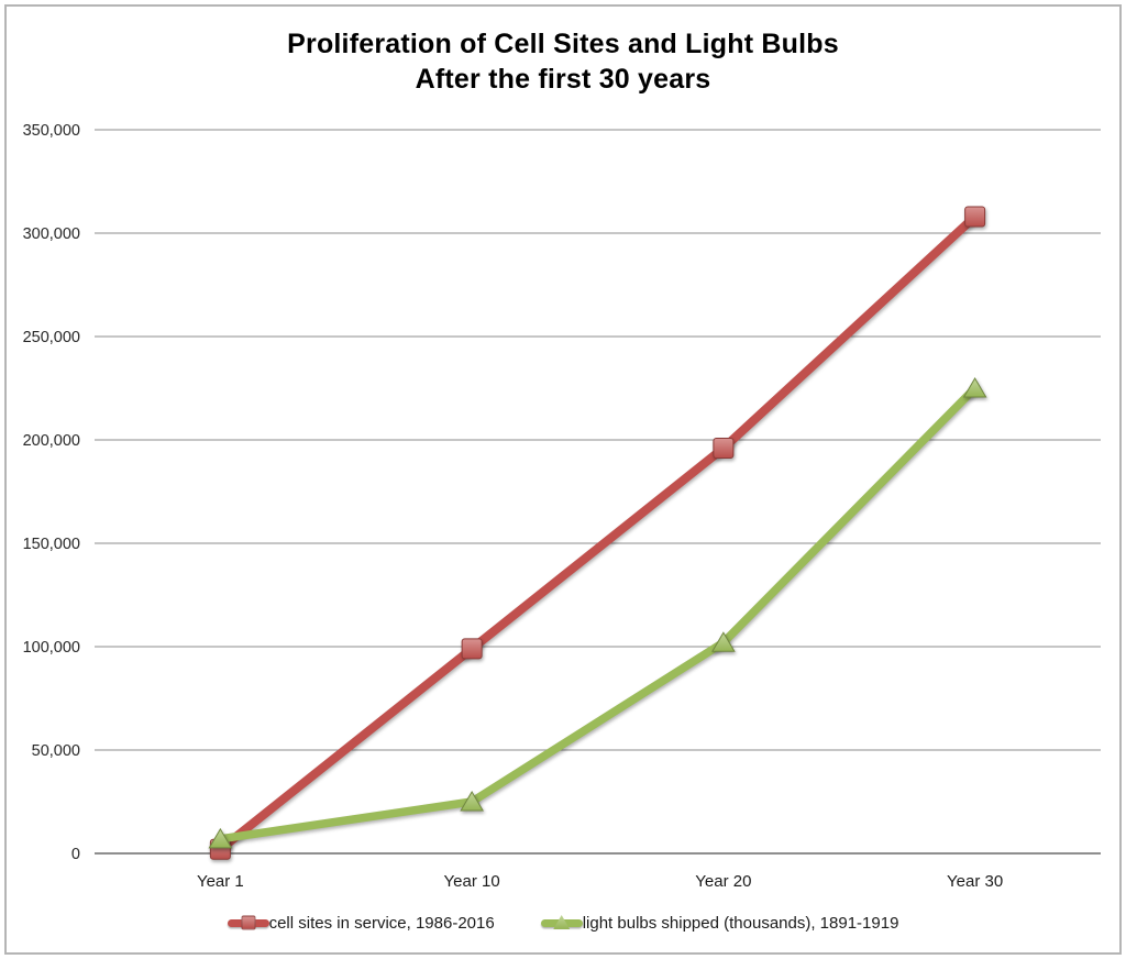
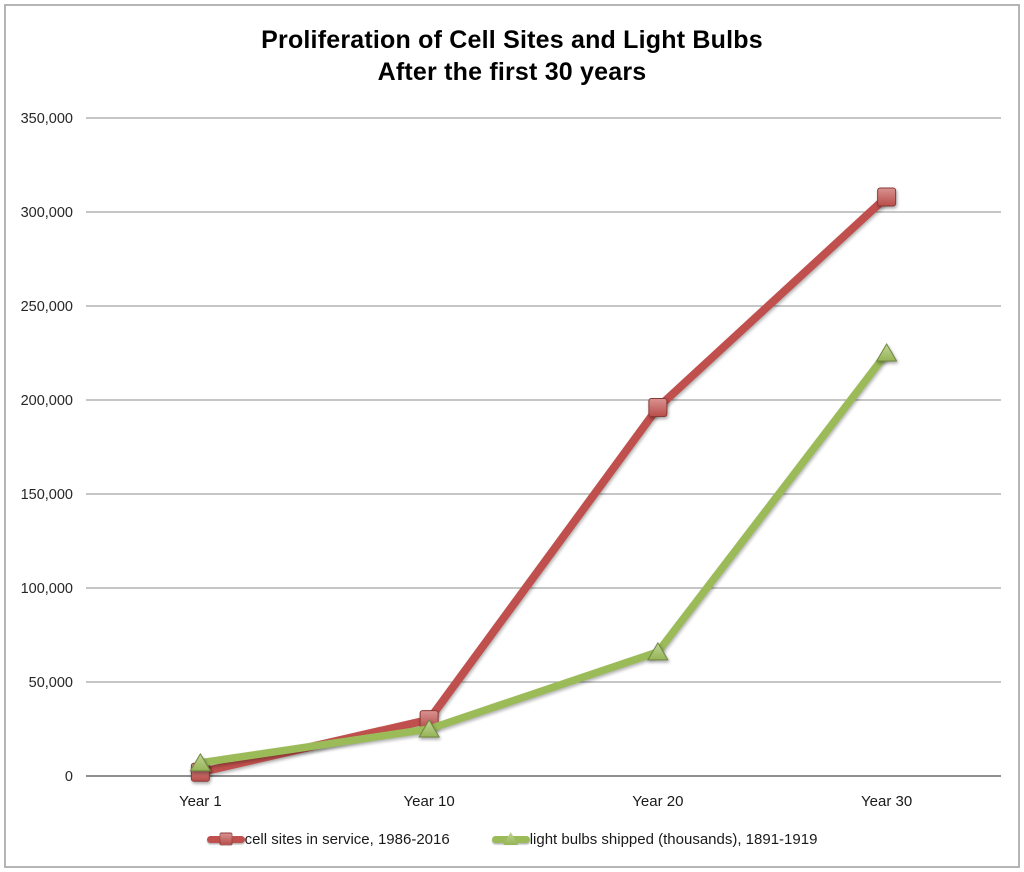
cell sites in service, 1986-2016/Year 10: 99000 -> 30000
light bulbs shipped (thousands), 1891-1919/Year 20: 102000 -> 66000
